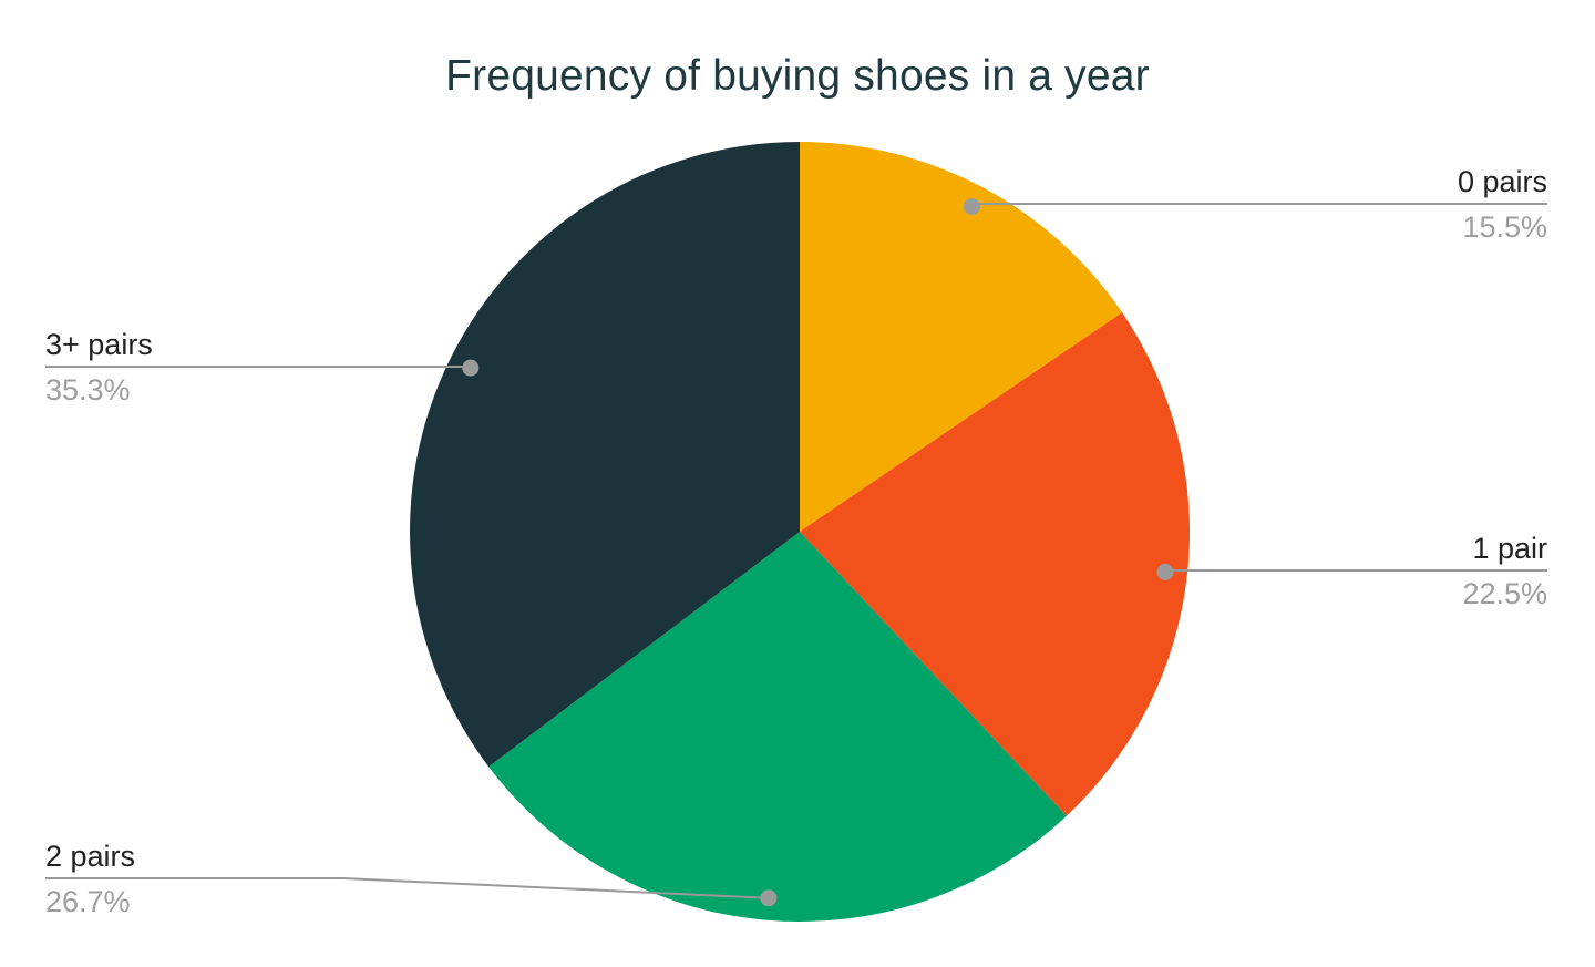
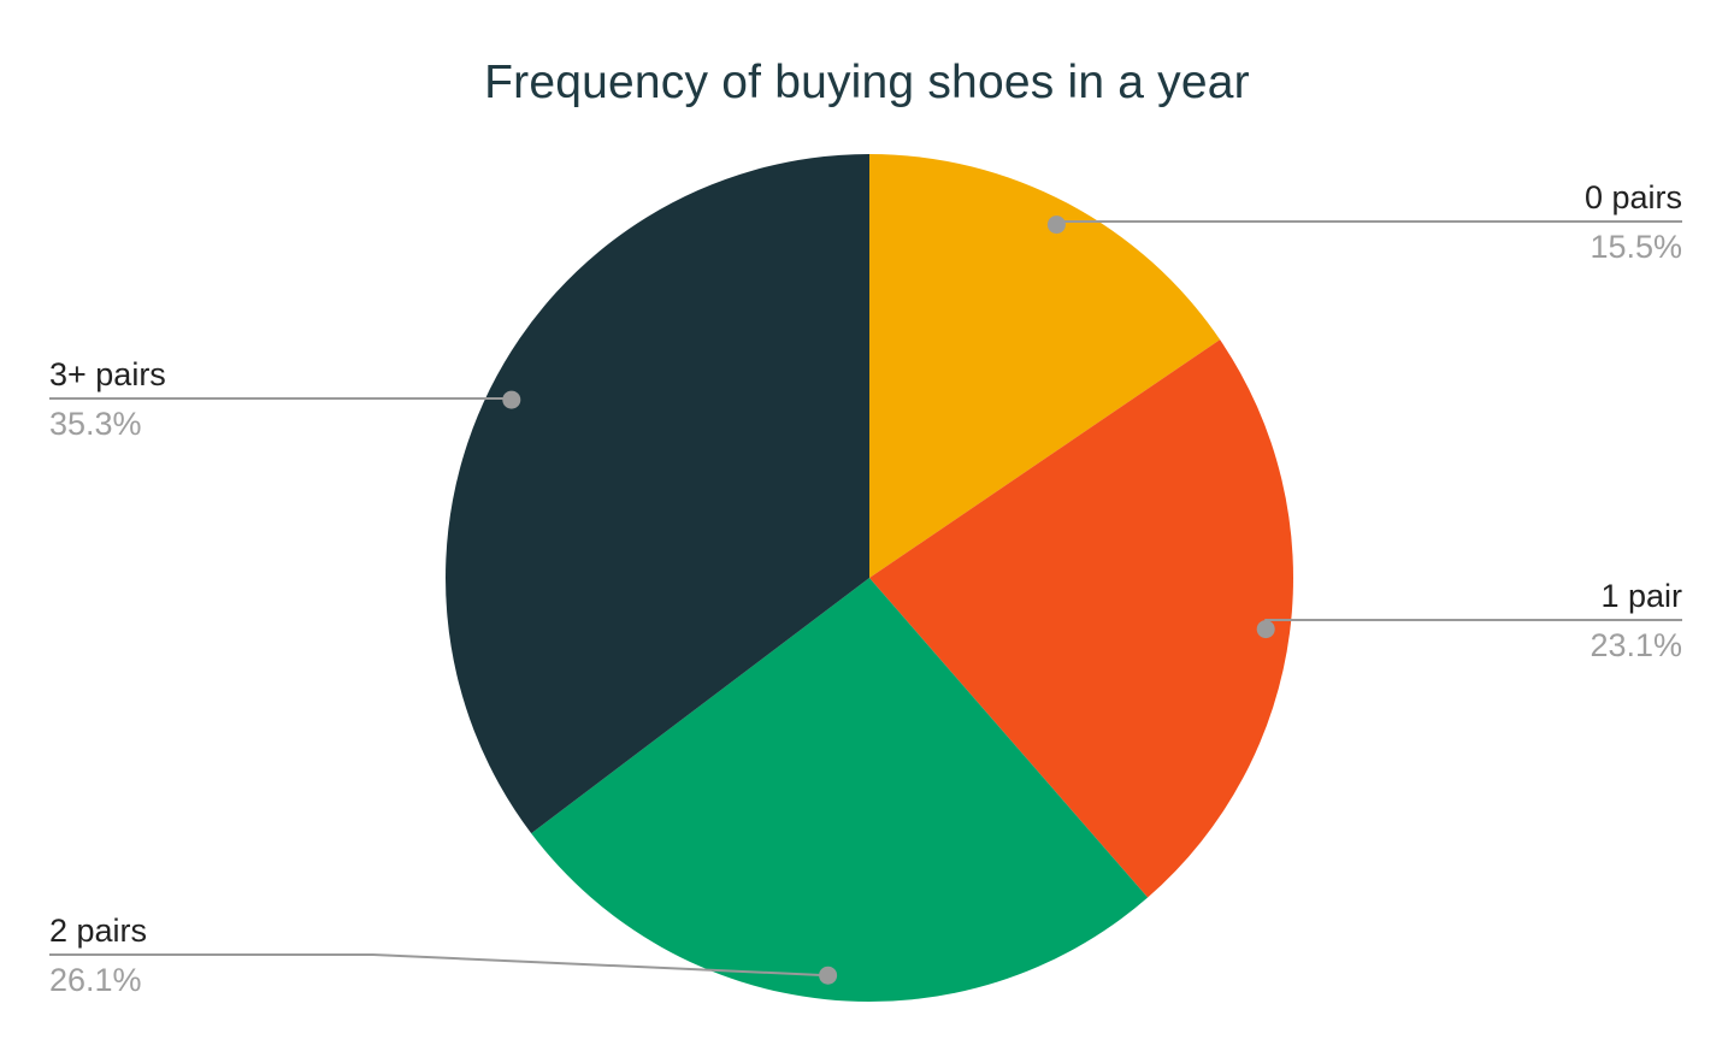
1 pair: 22.5% -> 23.1%
2 pairs: 26.7% -> 26.1%
